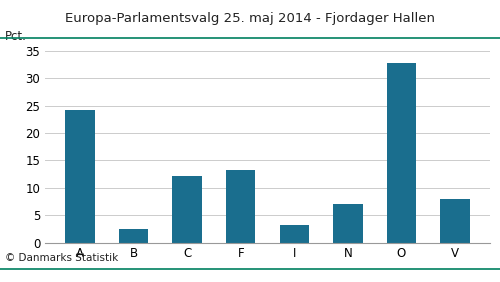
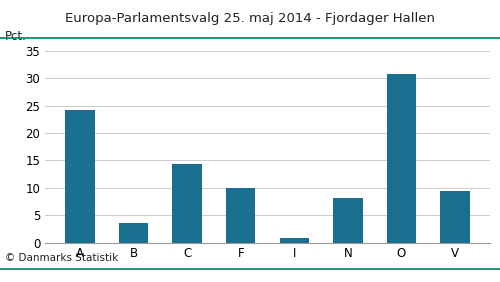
B: 2.4 -> 3.5
C: 12.2 -> 14.3
F: 13.2 -> 9.9
I: 3.2 -> 0.8
N: 7.0 -> 8.2
O: 32.8 -> 30.8
V: 8.0 -> 9.4
